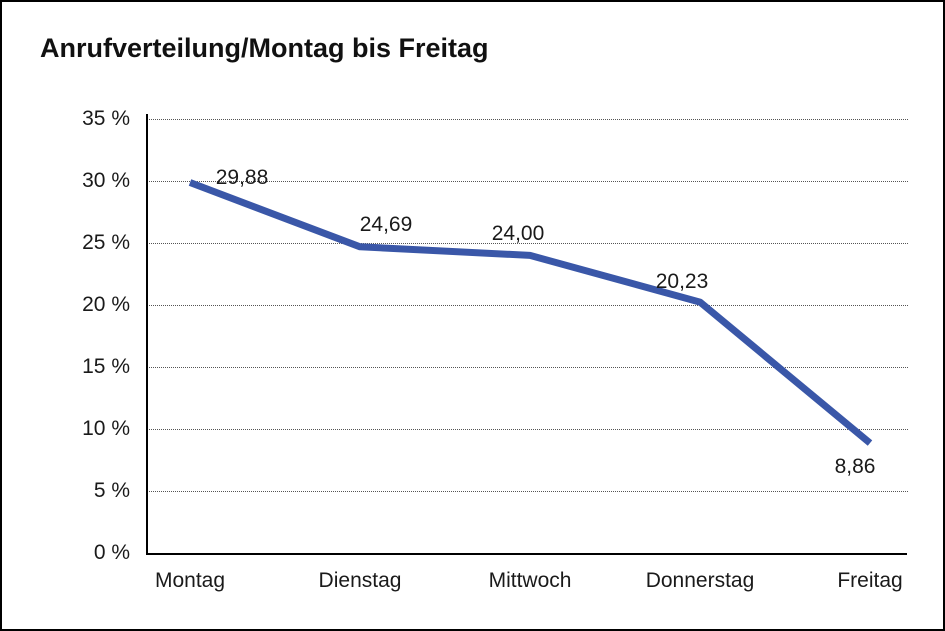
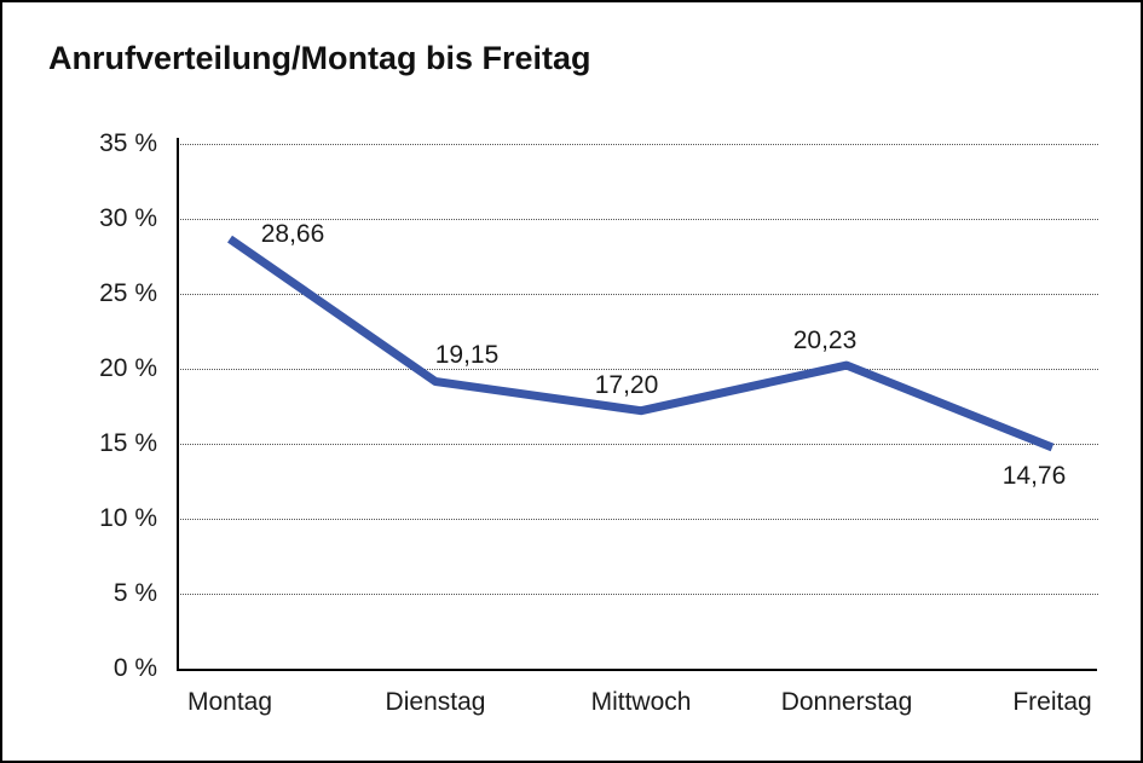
Montag: 29,88 -> 28,66
Dienstag: 24,69 -> 19,15
Mittwoch: 24,00 -> 17,20
Freitag: 8,86 -> 14,76
